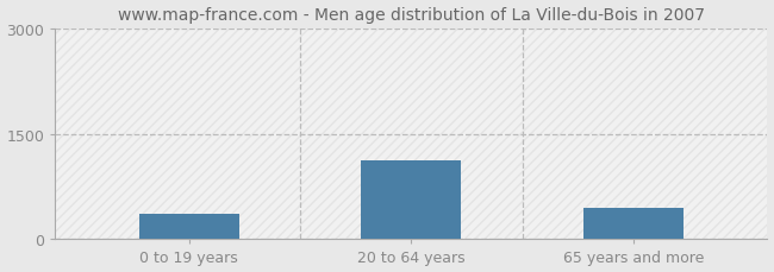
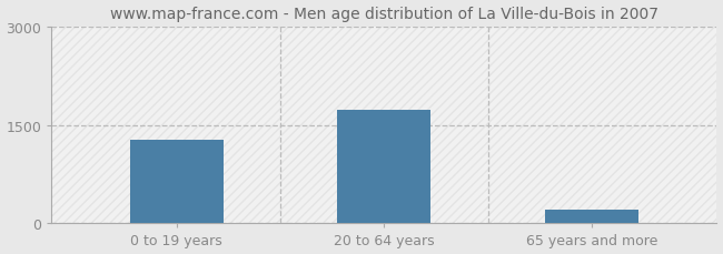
0 to 19 years: 360 -> 1270
20 to 64 years: 1120 -> 1730
65 years and more: 440 -> 210
